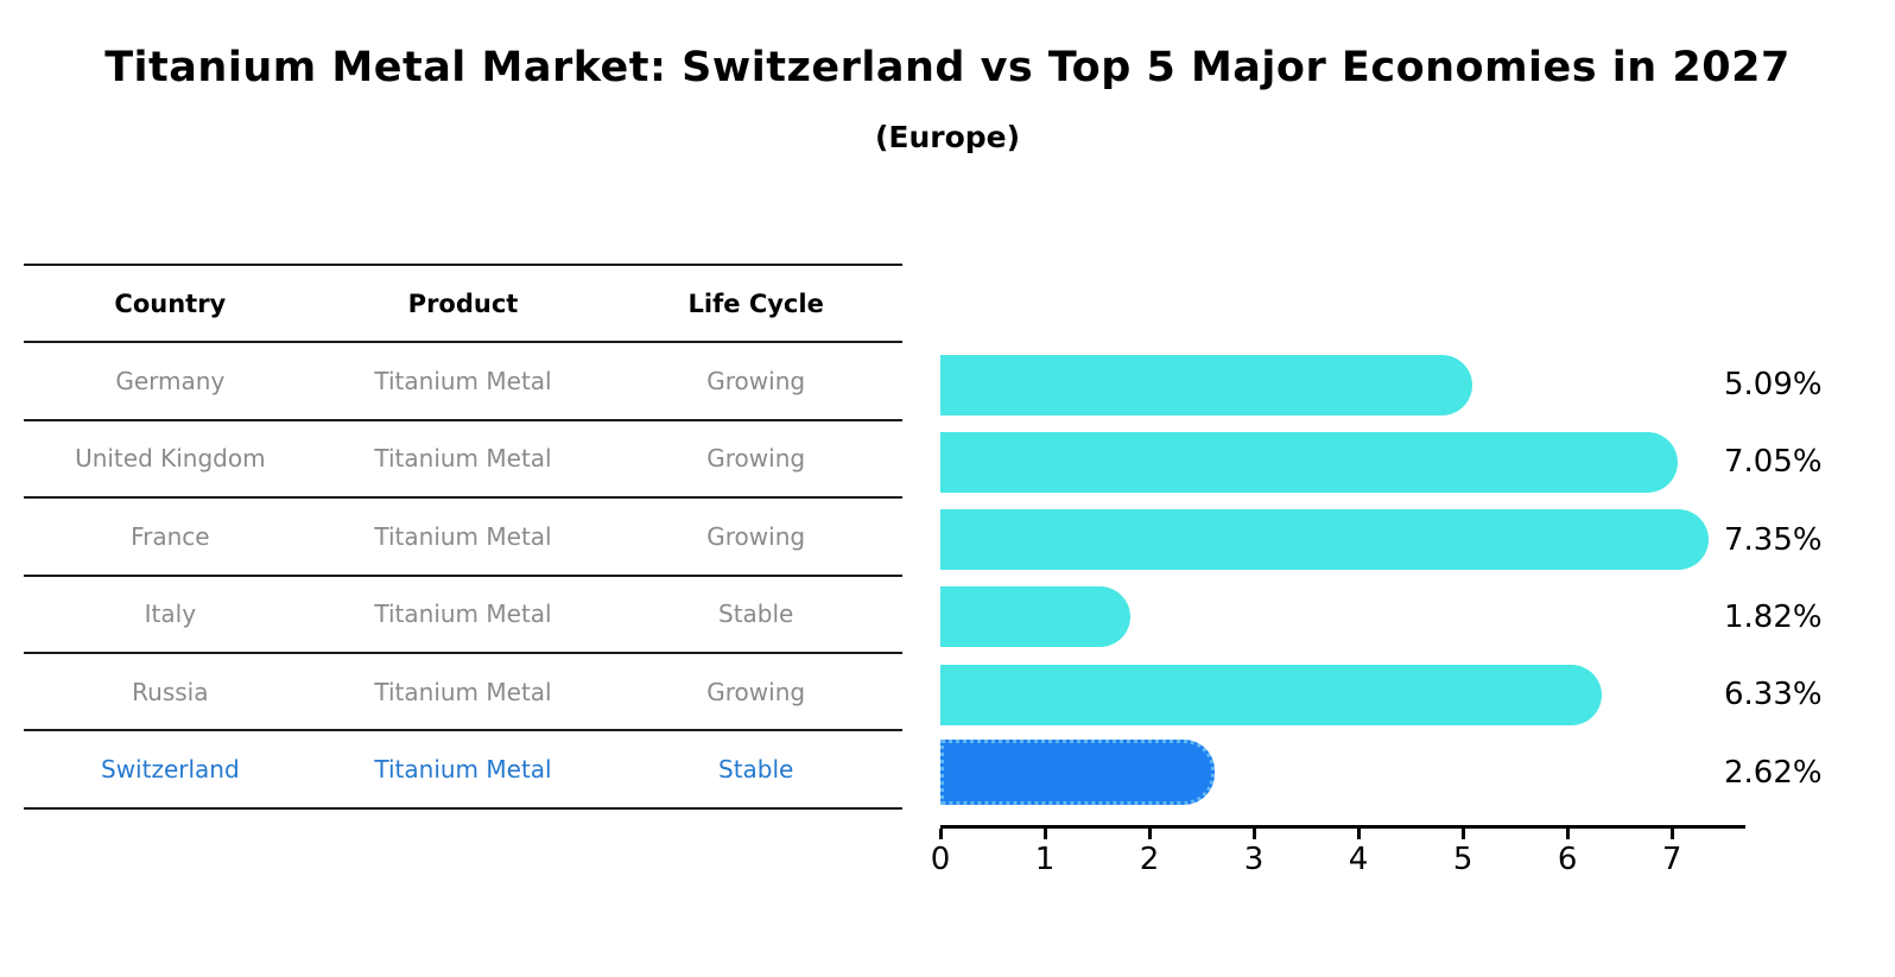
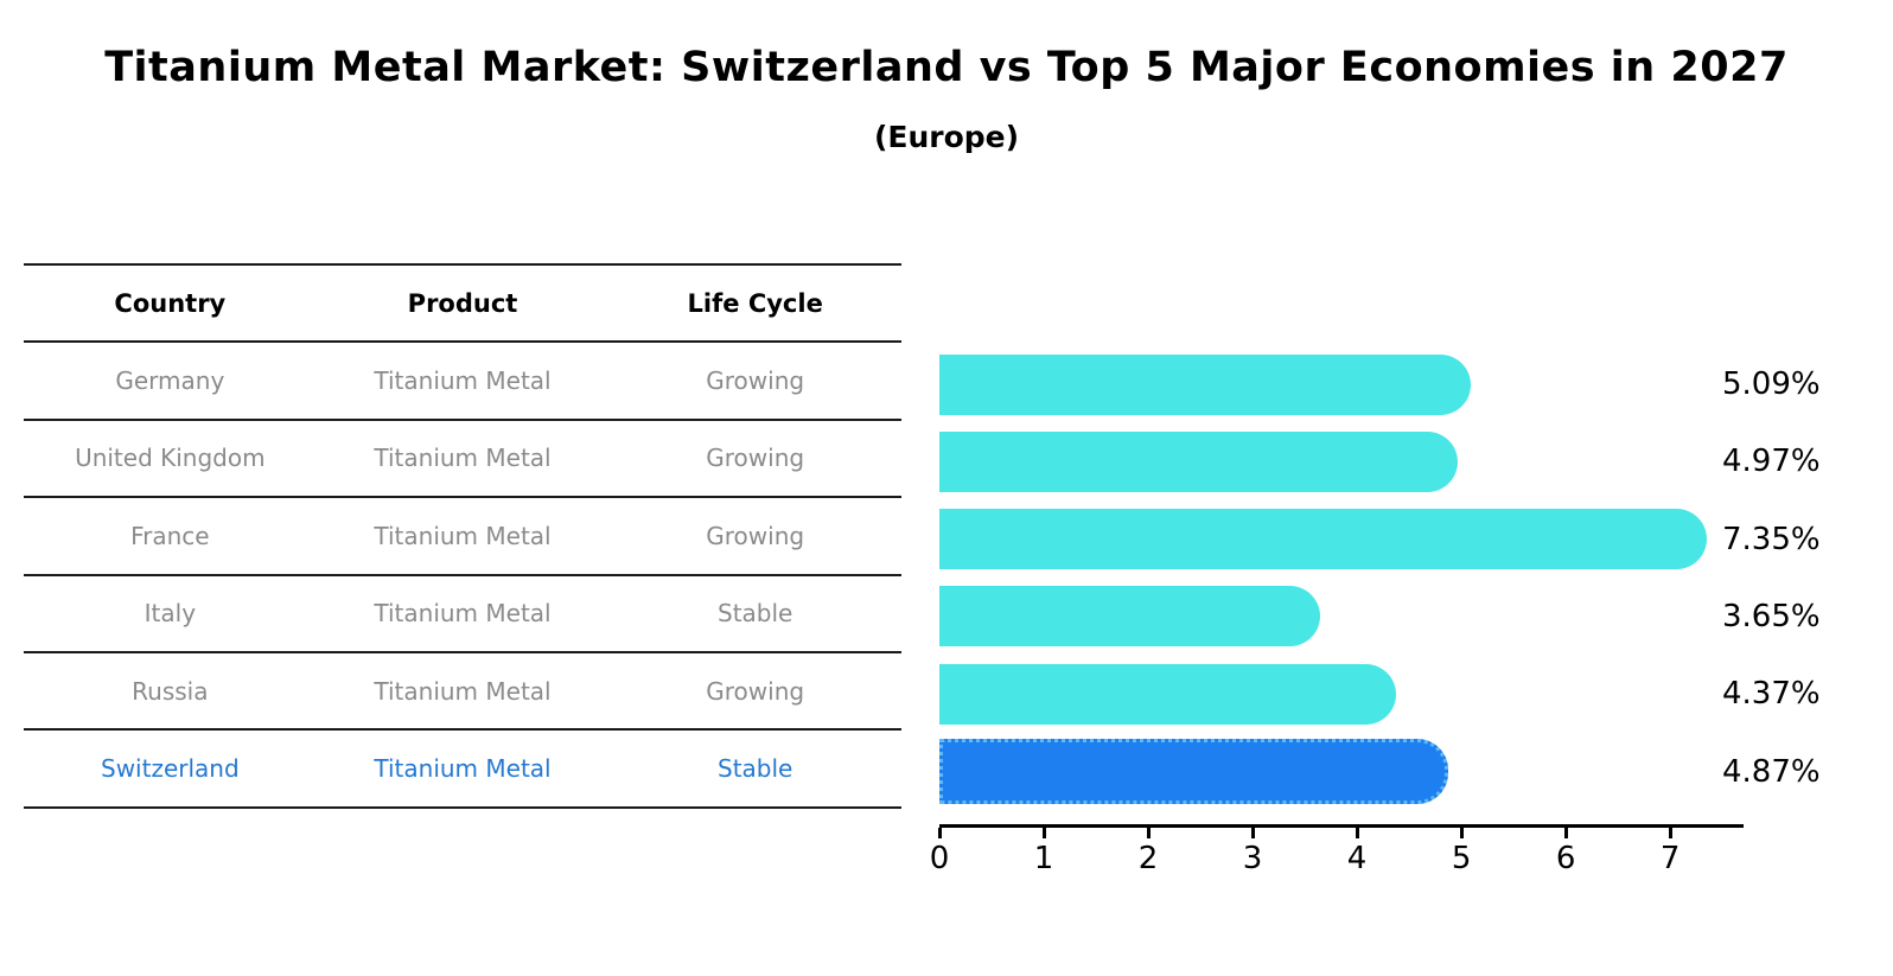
United Kingdom: 7.05% -> 4.97%
Italy: 1.82% -> 3.65%
Russia: 6.33% -> 4.37%
Switzerland: 2.62% -> 4.87%
